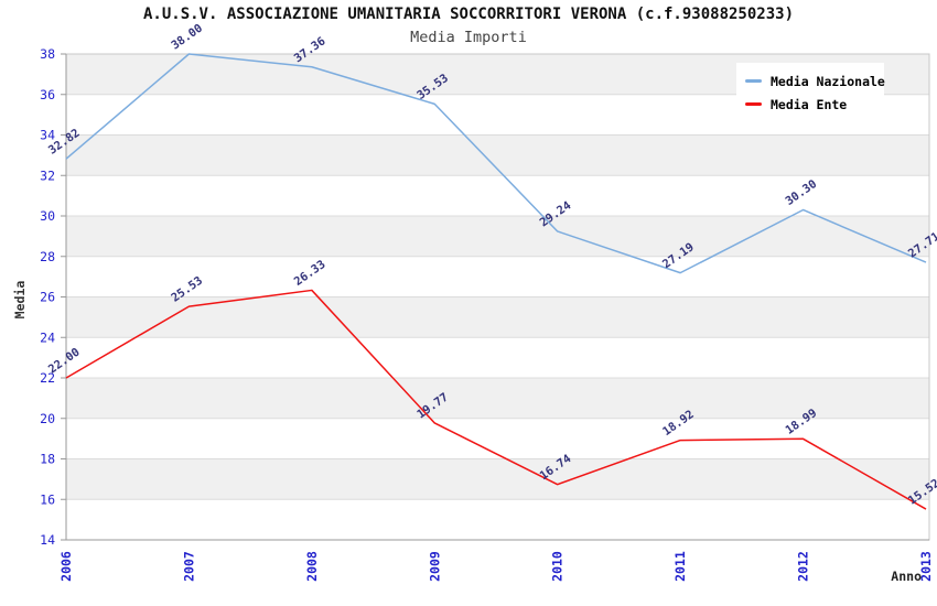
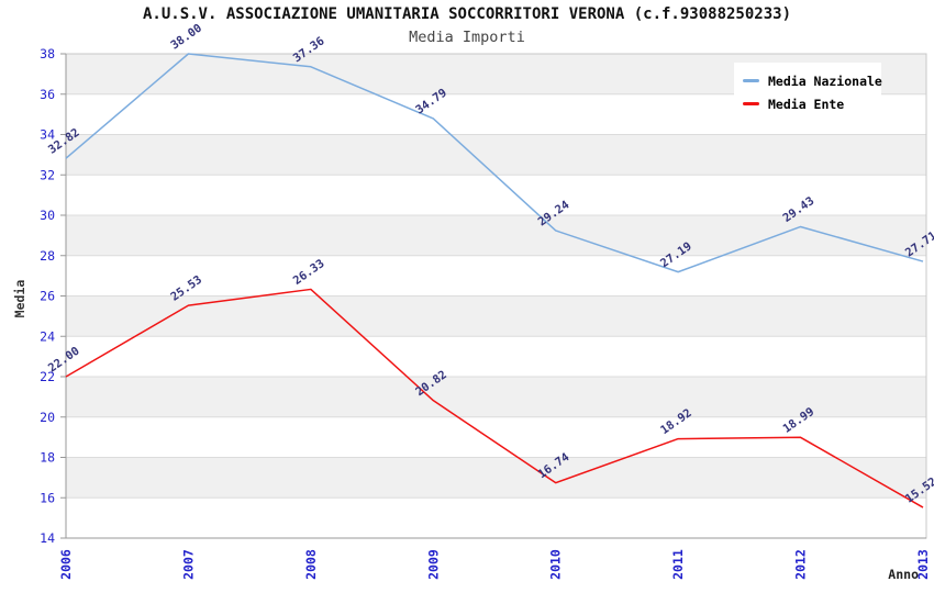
Media Nazionale/2009: 35.53 -> 34.79
Media Ente/2009: 19.77 -> 20.82
Media Nazionale/2012: 30.30 -> 29.43
